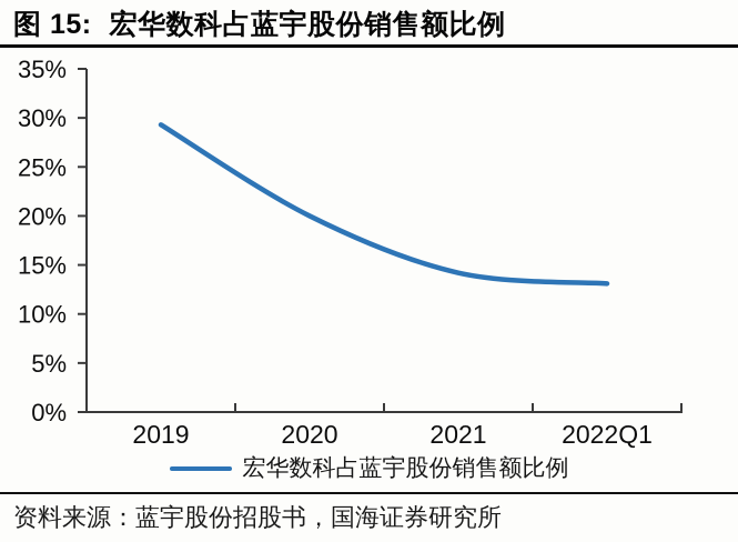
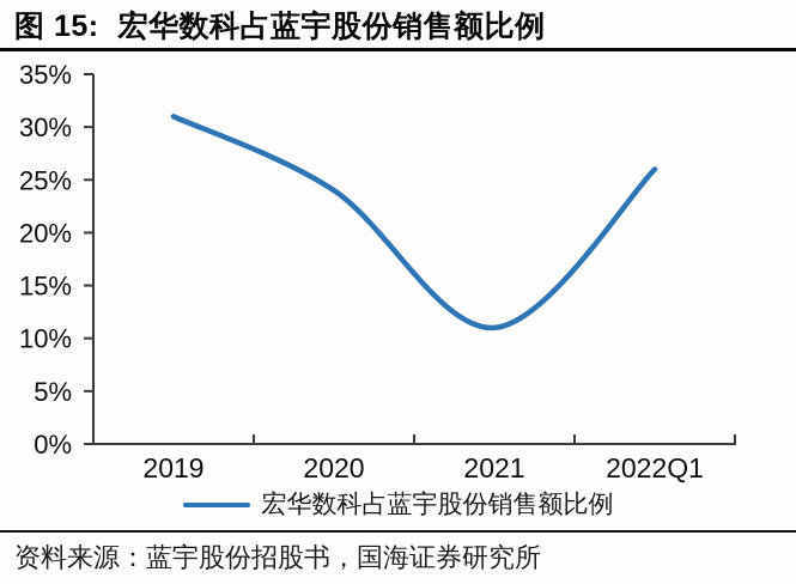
2019: 29% -> 31%
2020: 20% -> 24%
2021: 14% -> 11%
2022Q1: 13% -> 26%
